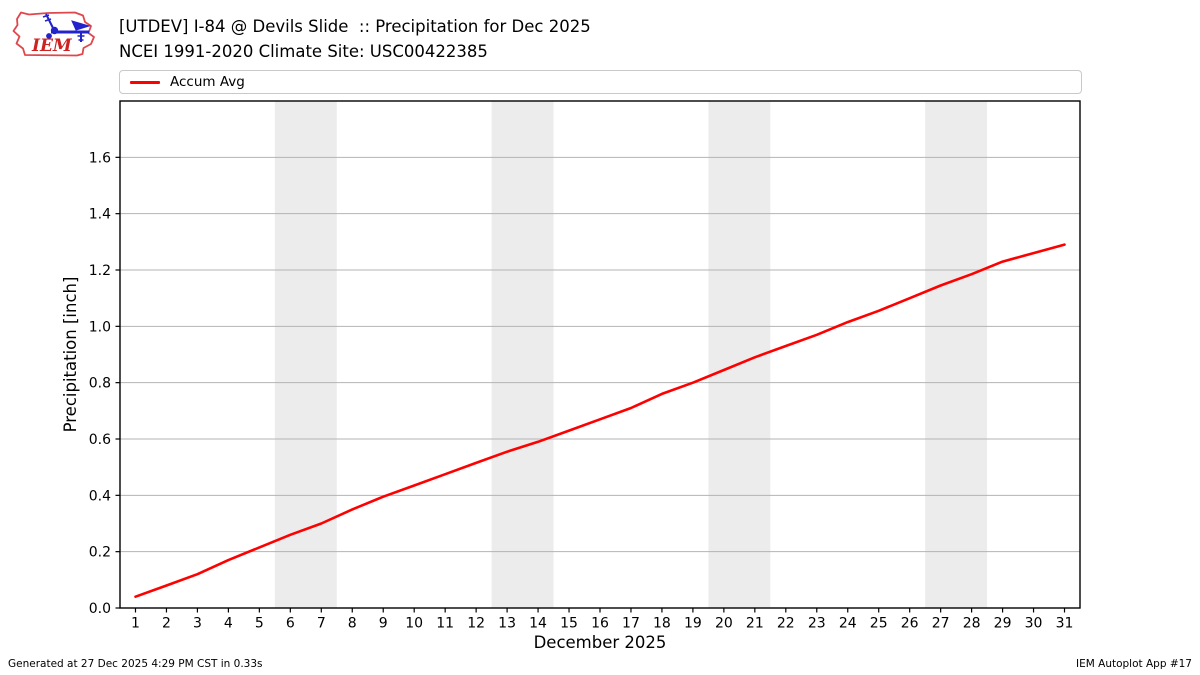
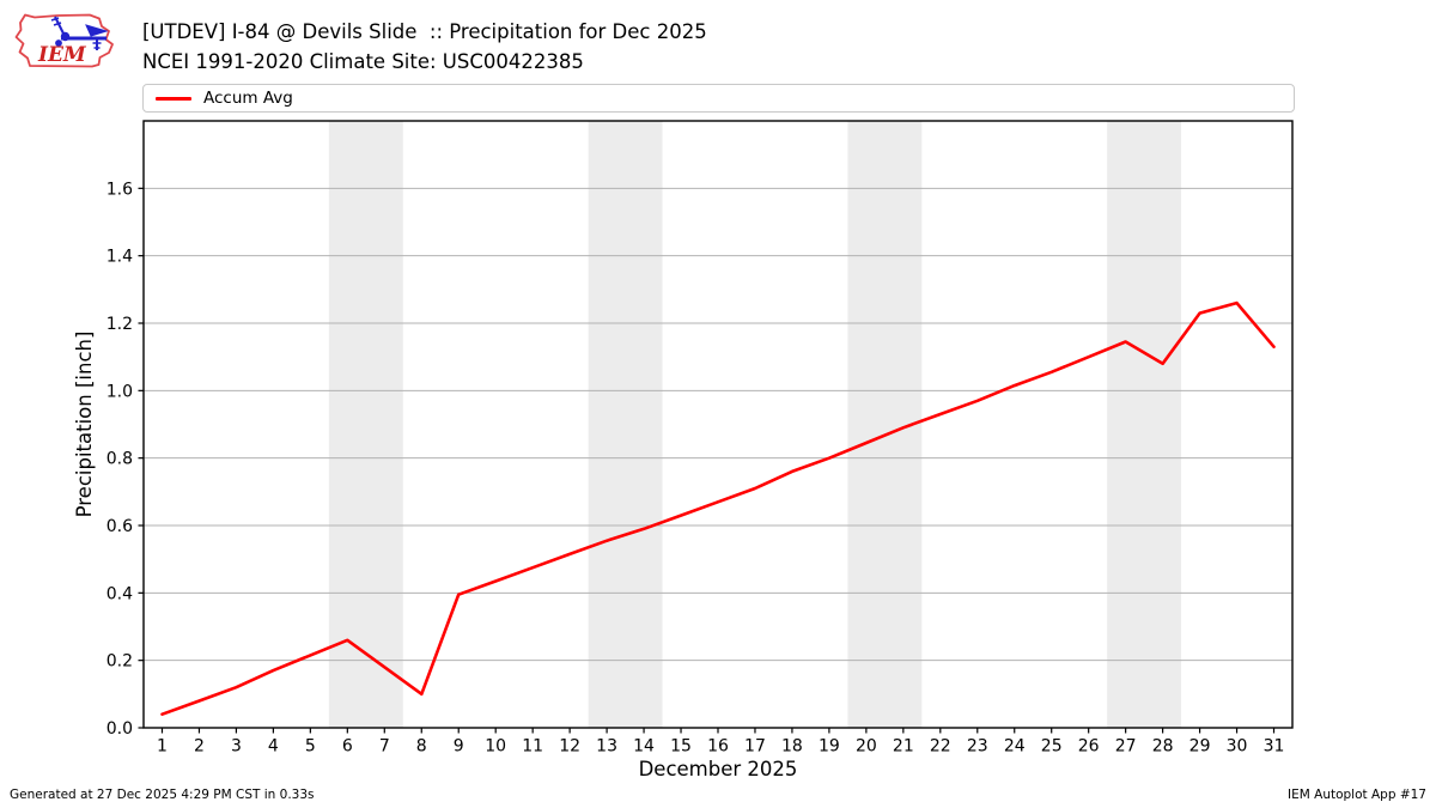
7: 0.30 -> 0.18
8: 0.35 -> 0.10
28: 1.19 -> 1.08
31: 1.29 -> 1.13
